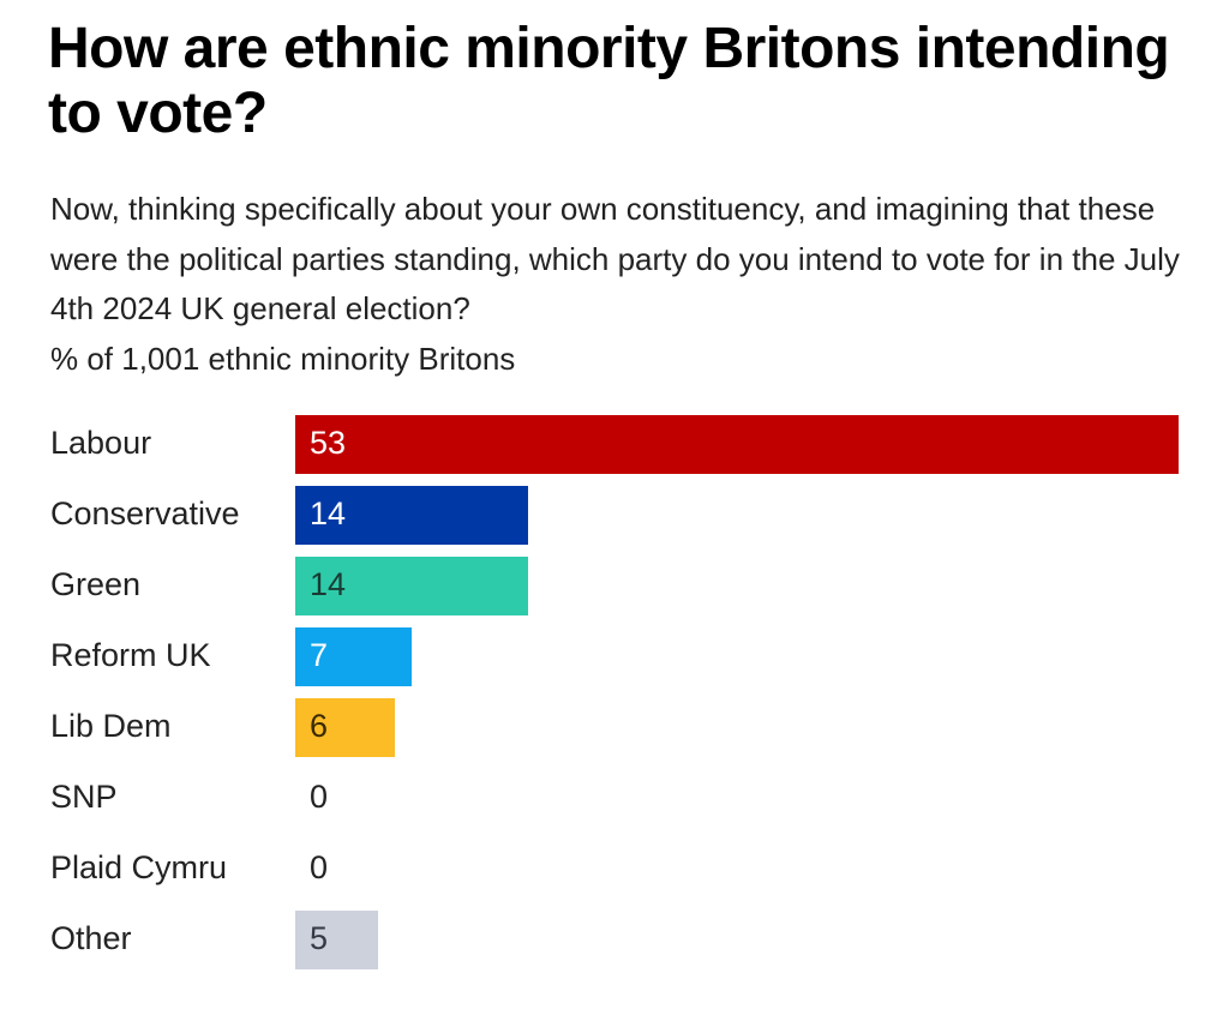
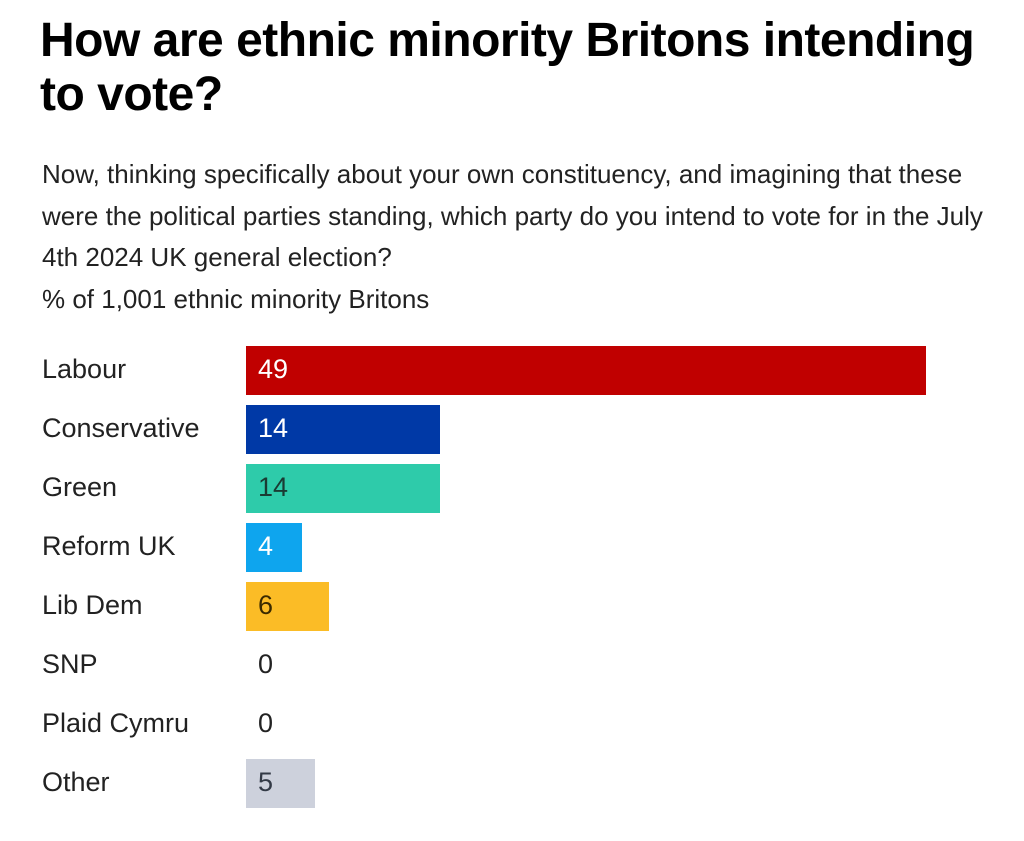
Labour: 53 -> 49
Reform UK: 7 -> 4
